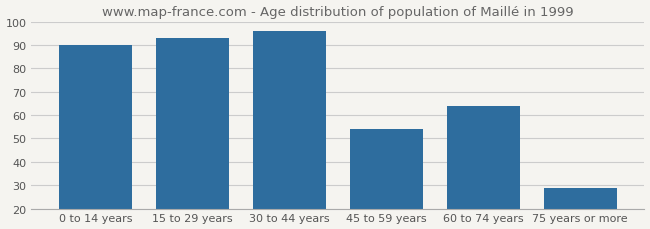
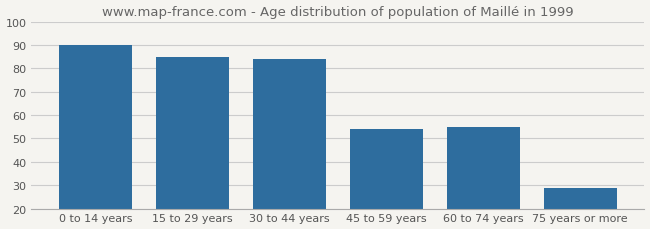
15 to 29 years: 93 -> 85
30 to 44 years: 96 -> 84
60 to 74 years: 64 -> 55
